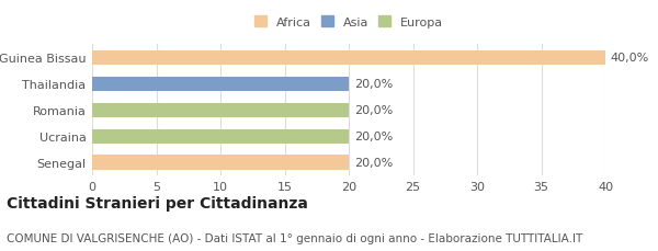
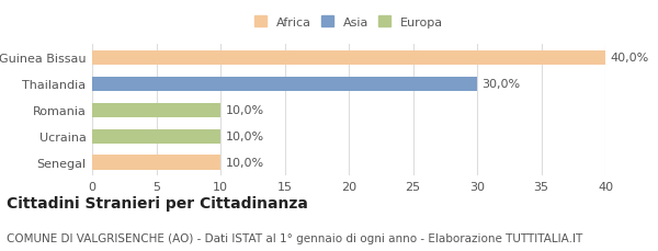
Thailandia: 20,0% -> 30,0%
Romania: 20,0% -> 10,0%
Ucraina: 20,0% -> 10,0%
Senegal: 20,0% -> 10,0%
